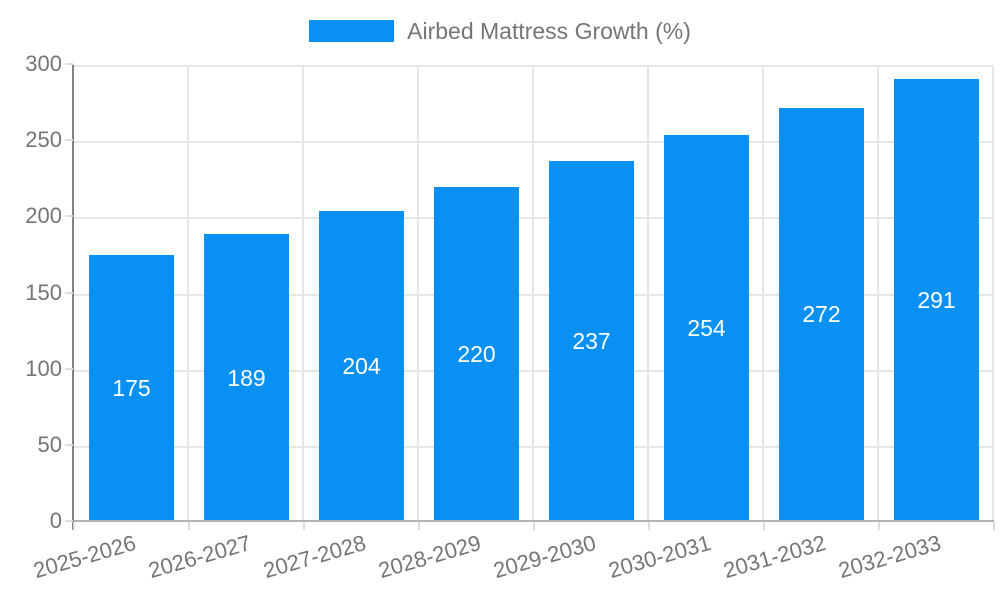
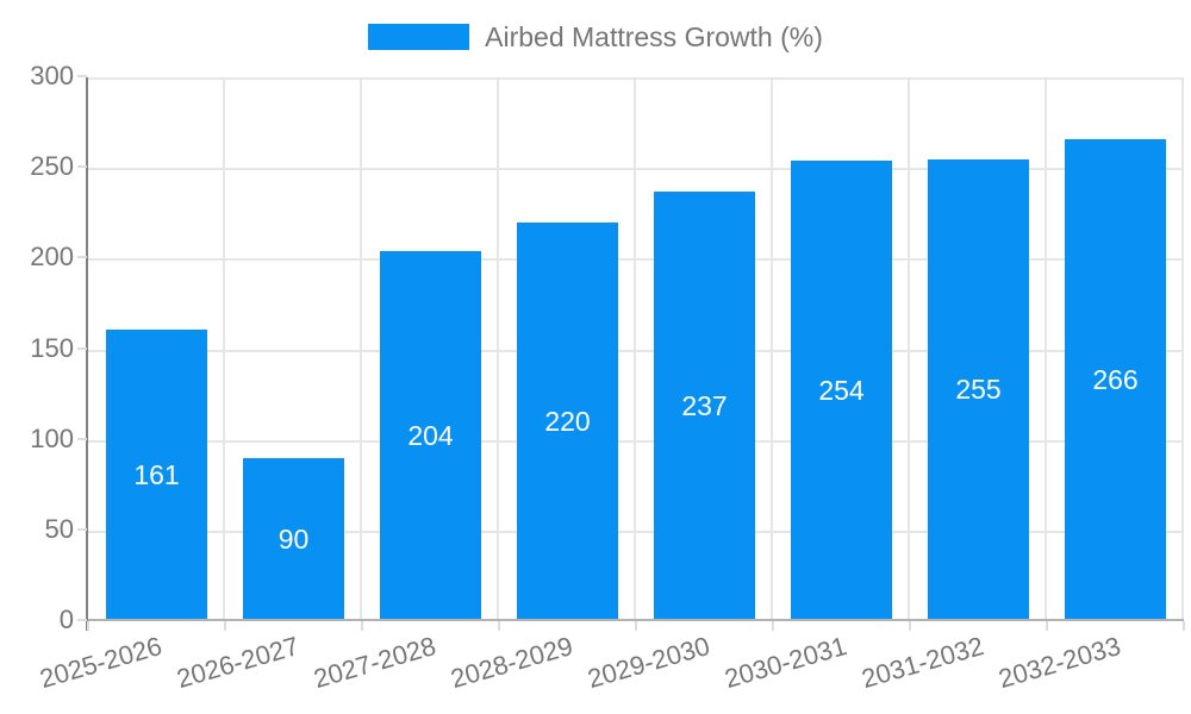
2025-2026: 175 -> 161
2026-2027: 189 -> 90
2031-2032: 272 -> 255
2032-2033: 291 -> 266
